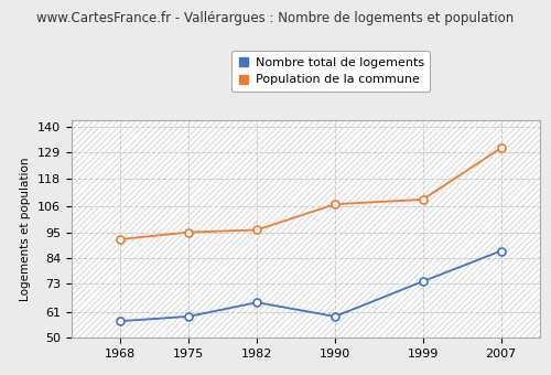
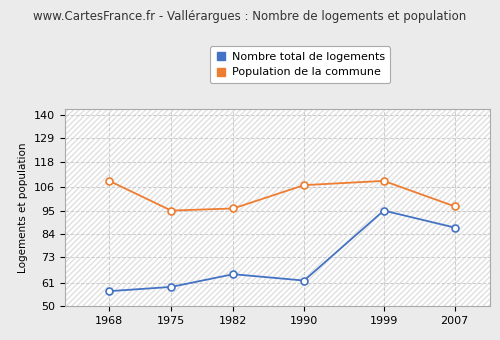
Population de la commune/1968: 92 -> 109
Nombre total de logements/1990: 59 -> 62
Nombre total de logements/1999: 74 -> 95
Population de la commune/2007: 131 -> 97
